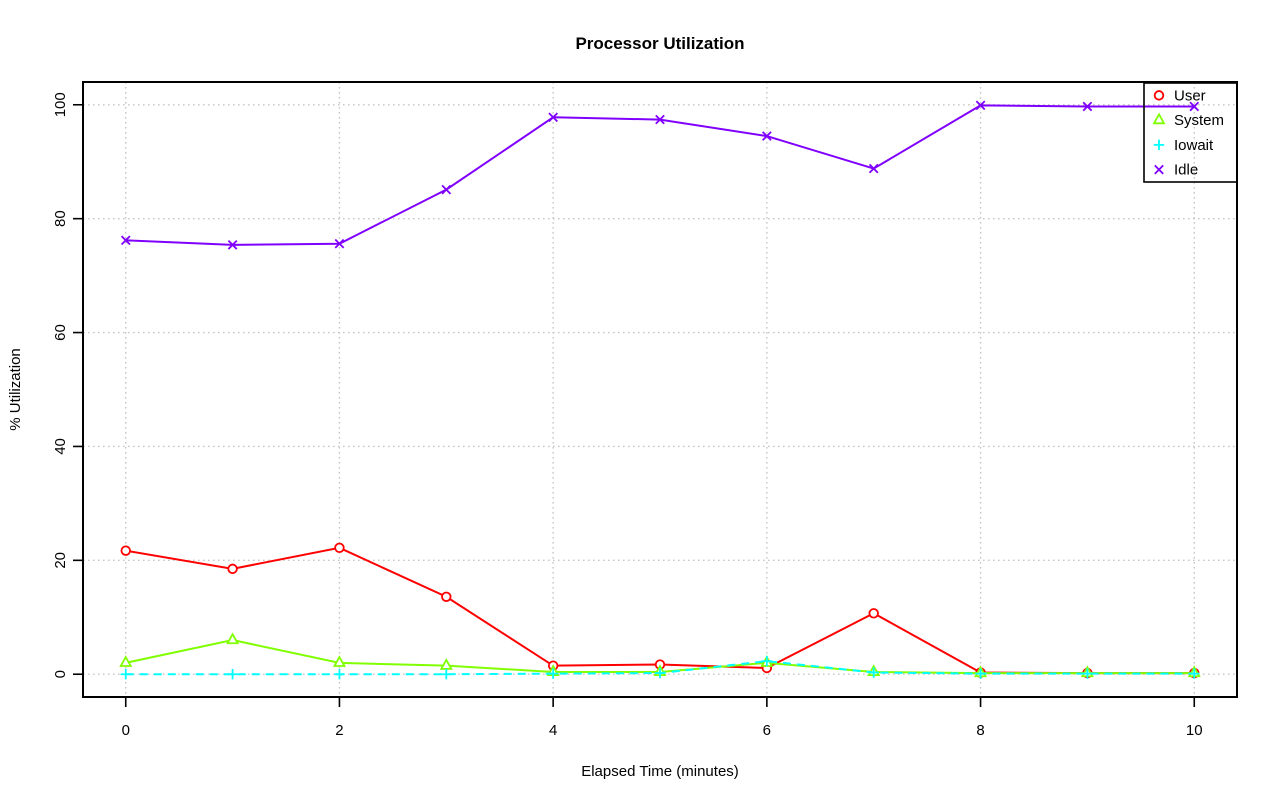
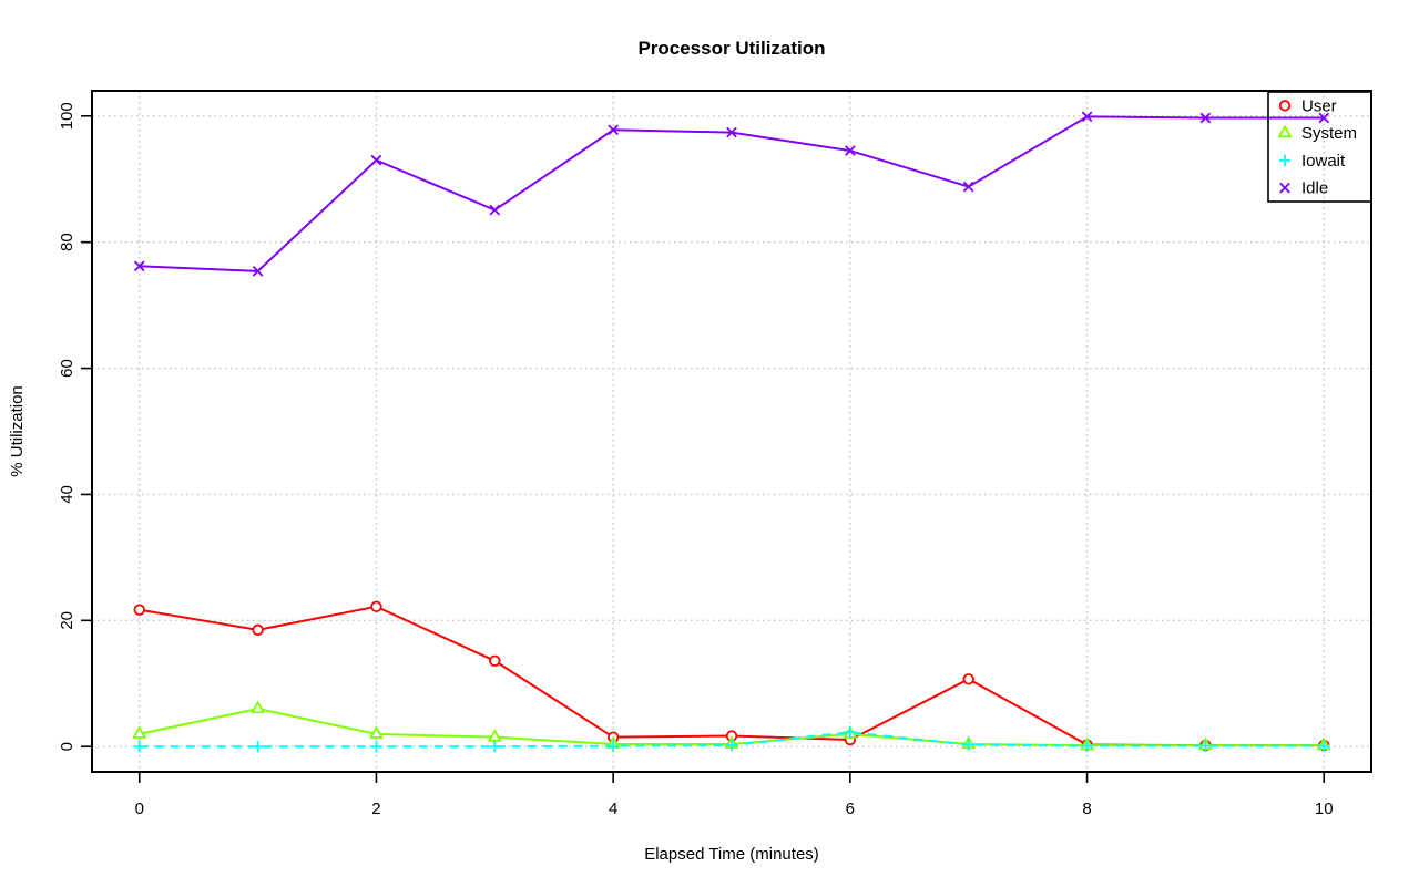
Idle/2: 76 -> 93
